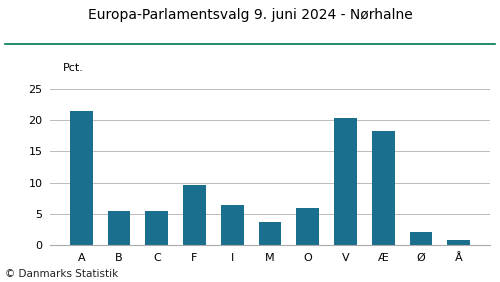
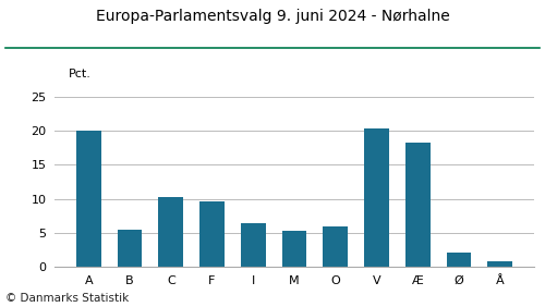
A: 21.5 -> 20.0
C: 5.5 -> 10.2
M: 3.8 -> 5.4
